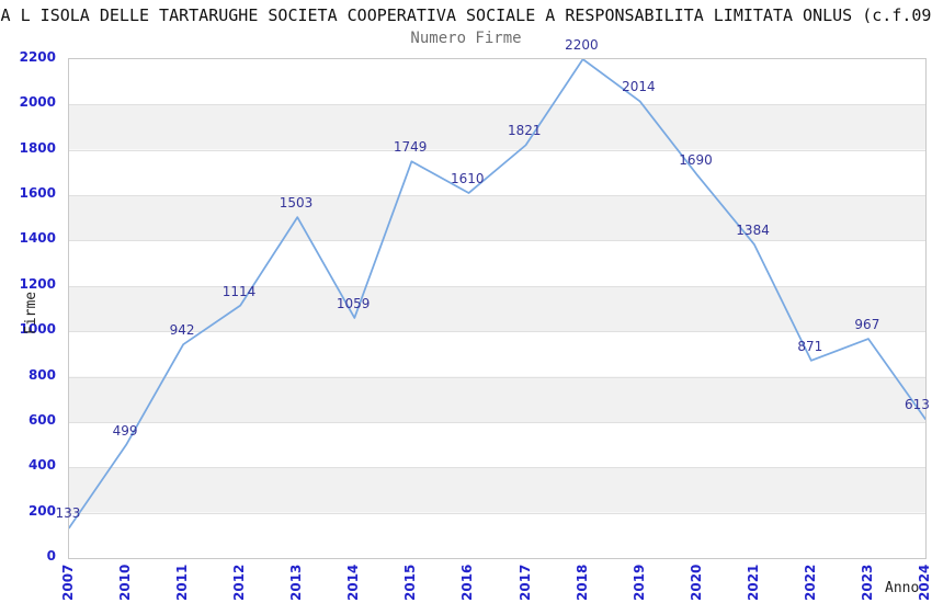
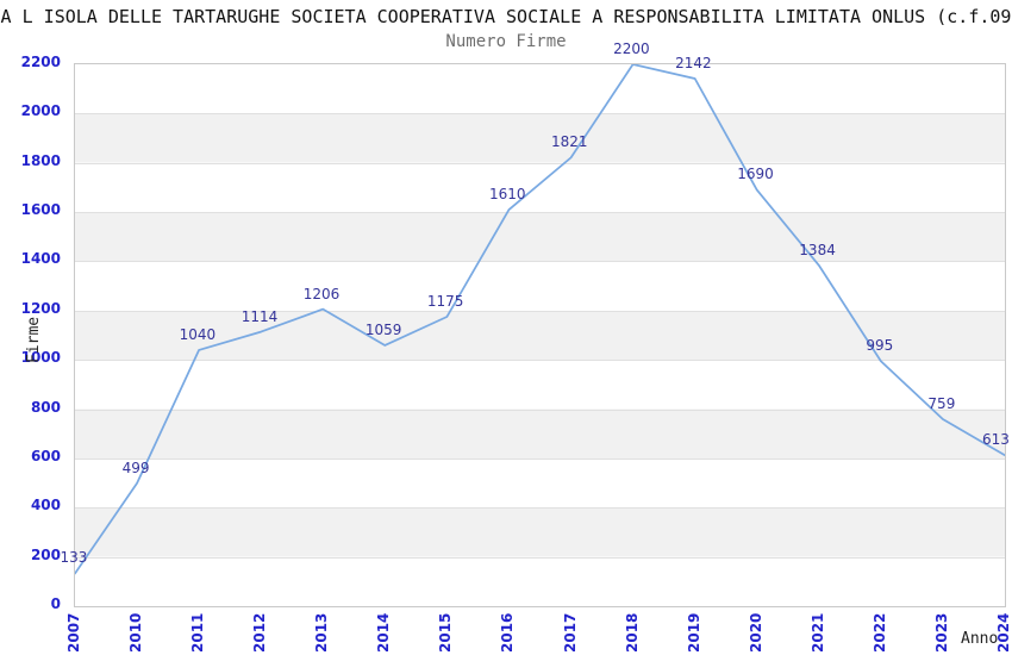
2011: 942 -> 1040
2013: 1503 -> 1206
2015: 1749 -> 1175
2019: 2014 -> 2142
2022: 871 -> 995
2023: 967 -> 759
